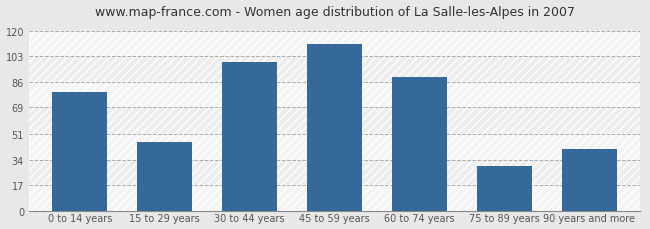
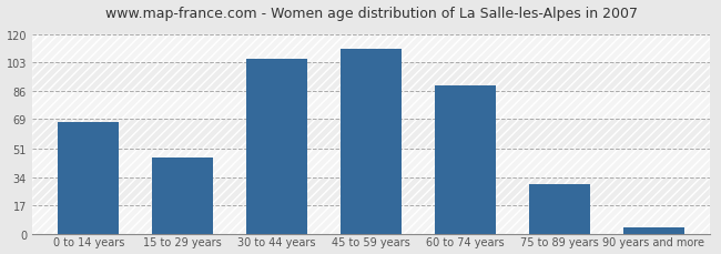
0 to 14 years: 79 -> 67
30 to 44 years: 99 -> 105
90 years and more: 41 -> 4
